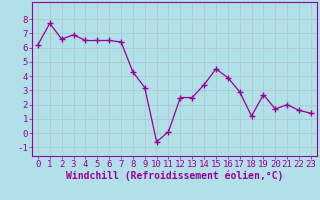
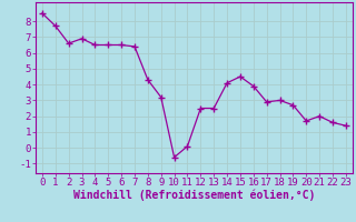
0: 6.2 -> 8.5
14: 3.4 -> 4.1
18: 1.2 -> 3.0
